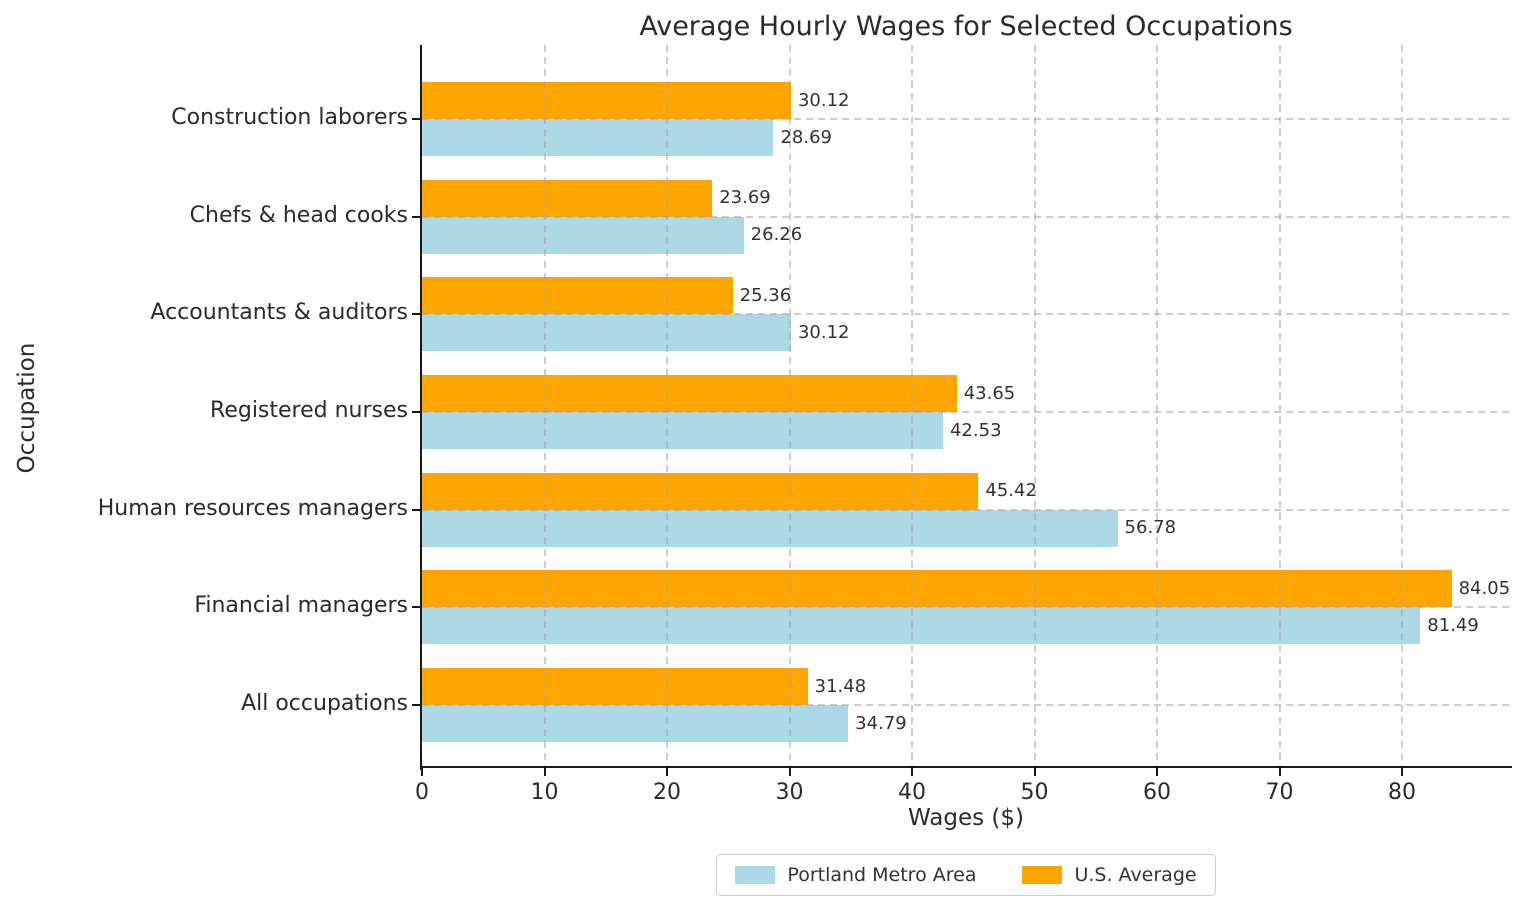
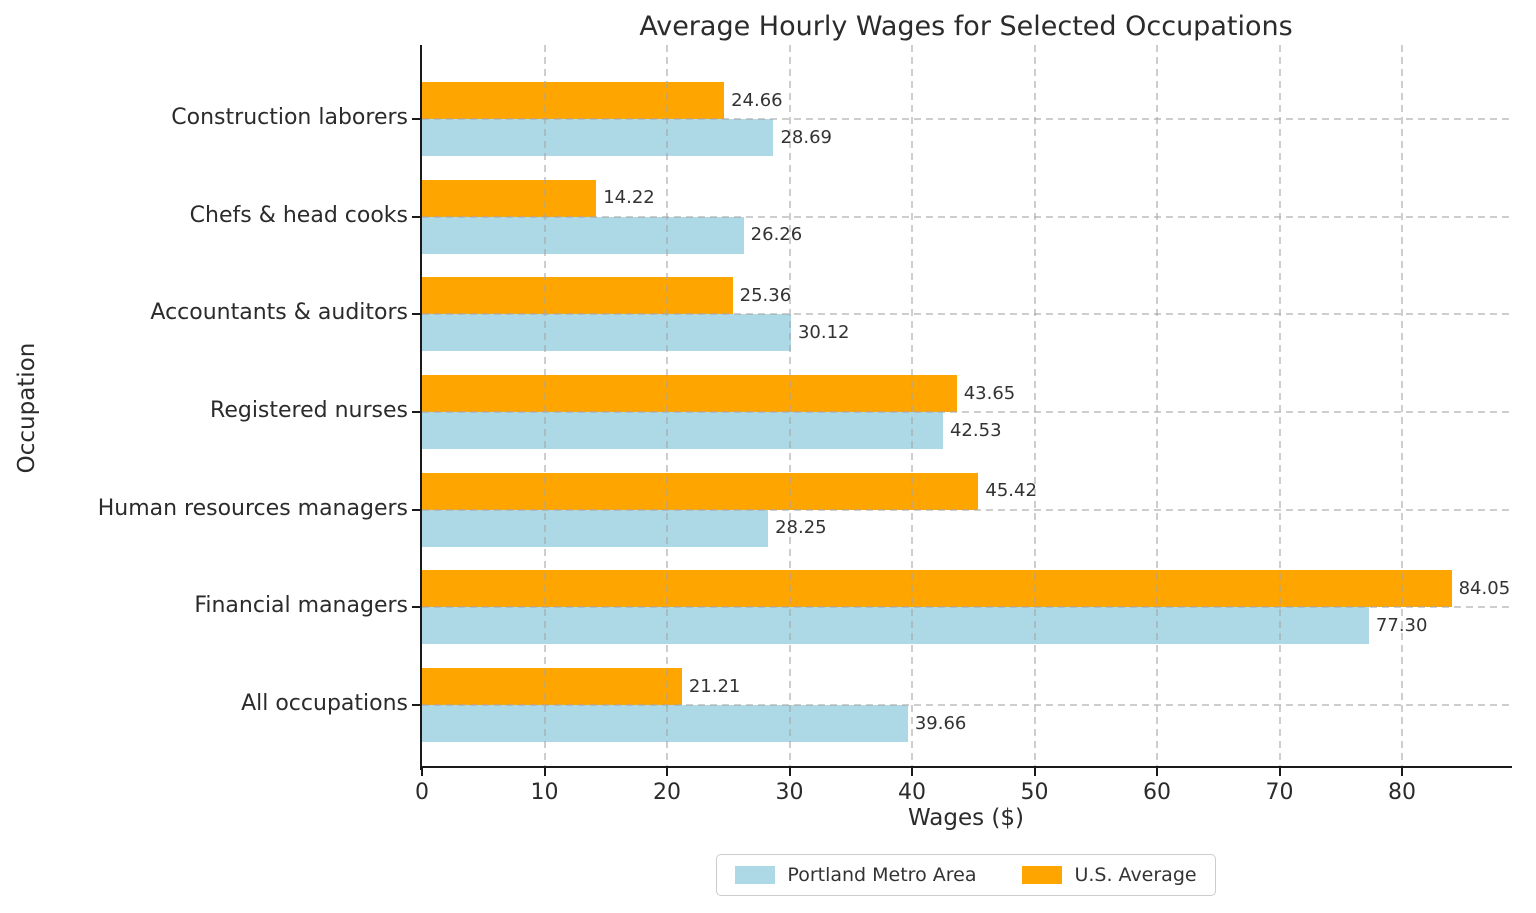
U.S. Average/Construction laborers: 30.12 -> 24.66
U.S. Average/Chefs & head cooks: 23.69 -> 14.22
Portland Metro Area/Human resources managers: 56.78 -> 28.25
Portland Metro Area/Financial managers: 81.49 -> 77.30
Portland Metro Area/All occupations: 34.79 -> 39.66
U.S. Average/All occupations: 31.48 -> 21.21
